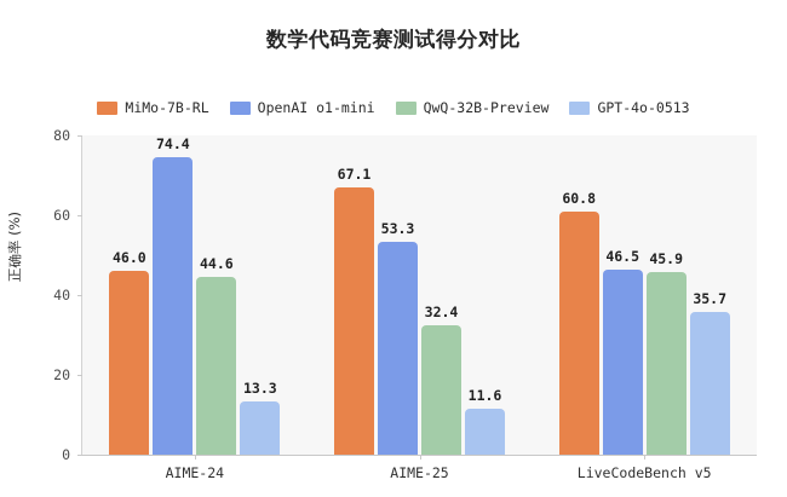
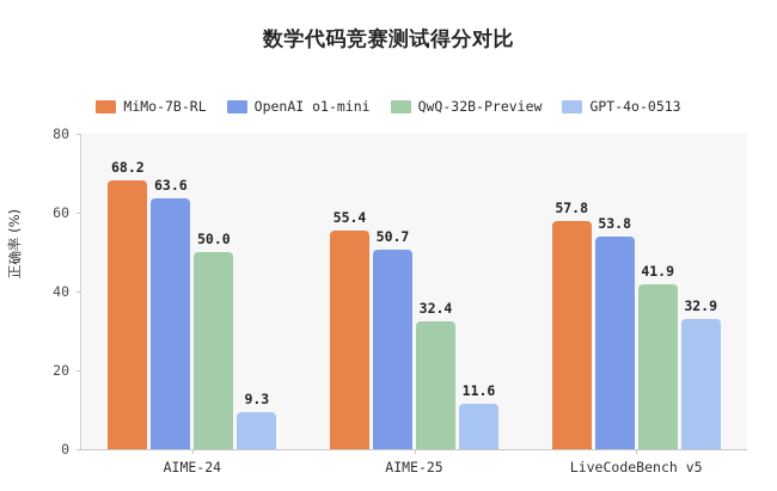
MiMo-7B-RL/AIME-24: 46.0 -> 68.2
OpenAI o1-mini/AIME-24: 74.4 -> 63.6
QwQ-32B-Preview/AIME-24: 44.6 -> 50.0
GPT-4o-0513/AIME-24: 13.3 -> 9.3
MiMo-7B-RL/AIME-25: 67.1 -> 55.4
OpenAI o1-mini/AIME-25: 53.3 -> 50.7
MiMo-7B-RL/LiveCodeBench v5: 60.8 -> 57.8
OpenAI o1-mini/LiveCodeBench v5: 46.5 -> 53.8
QwQ-32B-Preview/LiveCodeBench v5: 45.9 -> 41.9
GPT-4o-0513/LiveCodeBench v5: 35.7 -> 32.9
